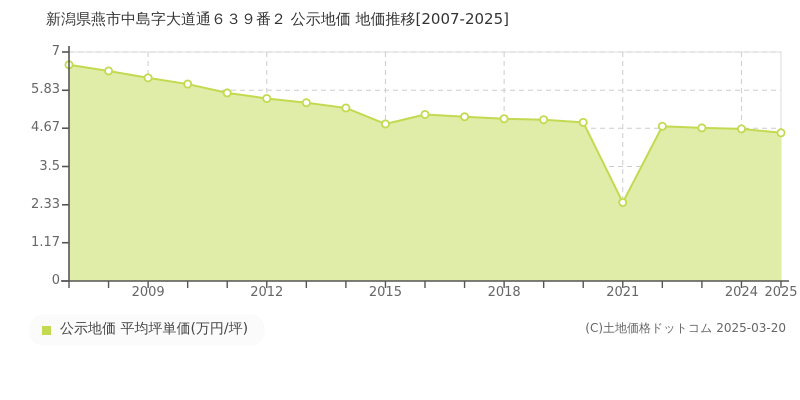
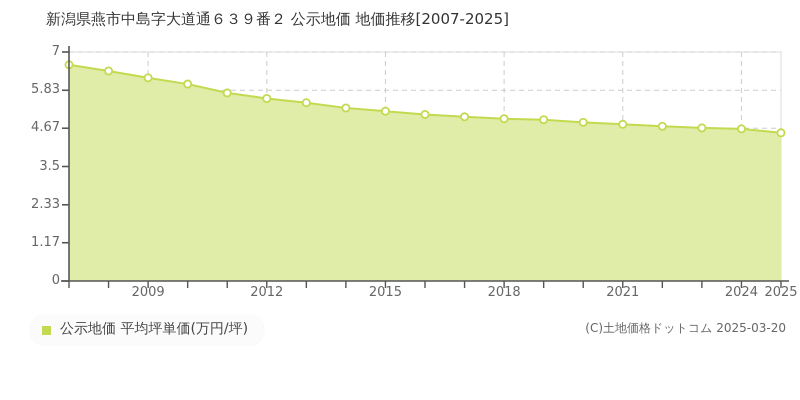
2015: 4.8 -> 5.2
2021: 2.4 -> 4.8
